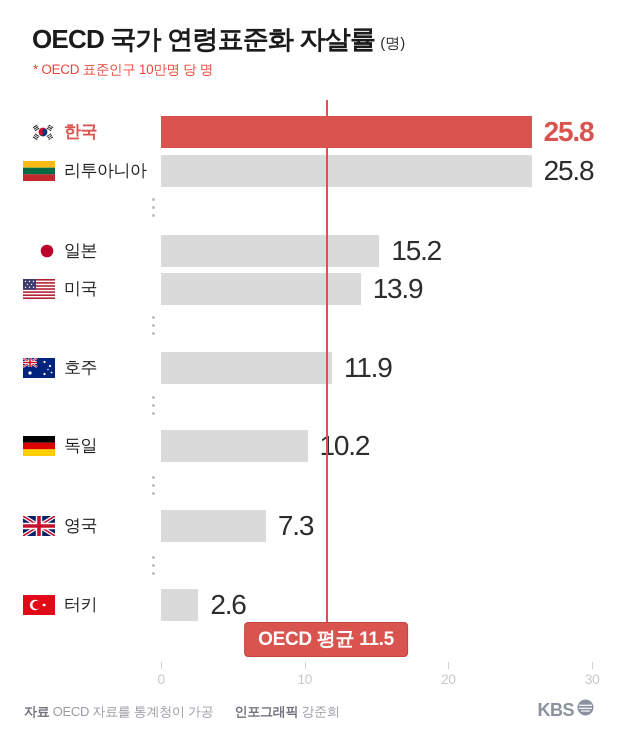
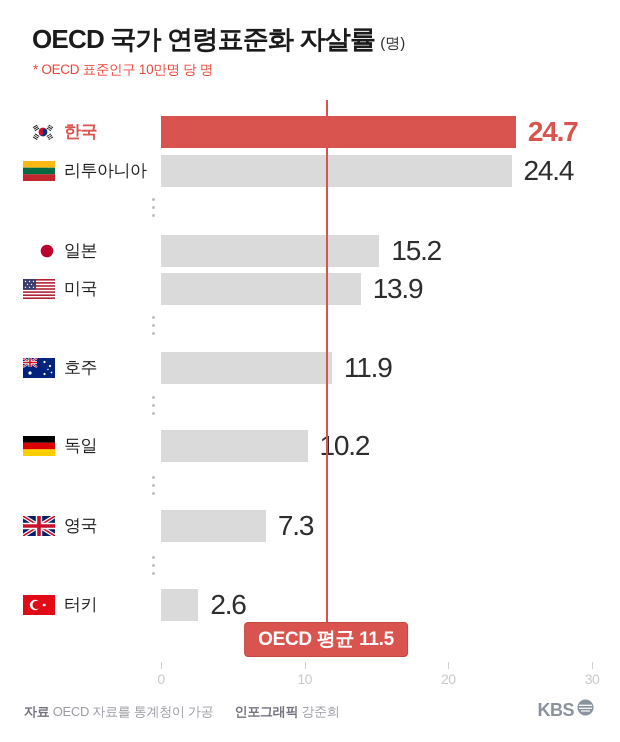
한국: 25.8 -> 24.7
리투아니아: 25.8 -> 24.4
